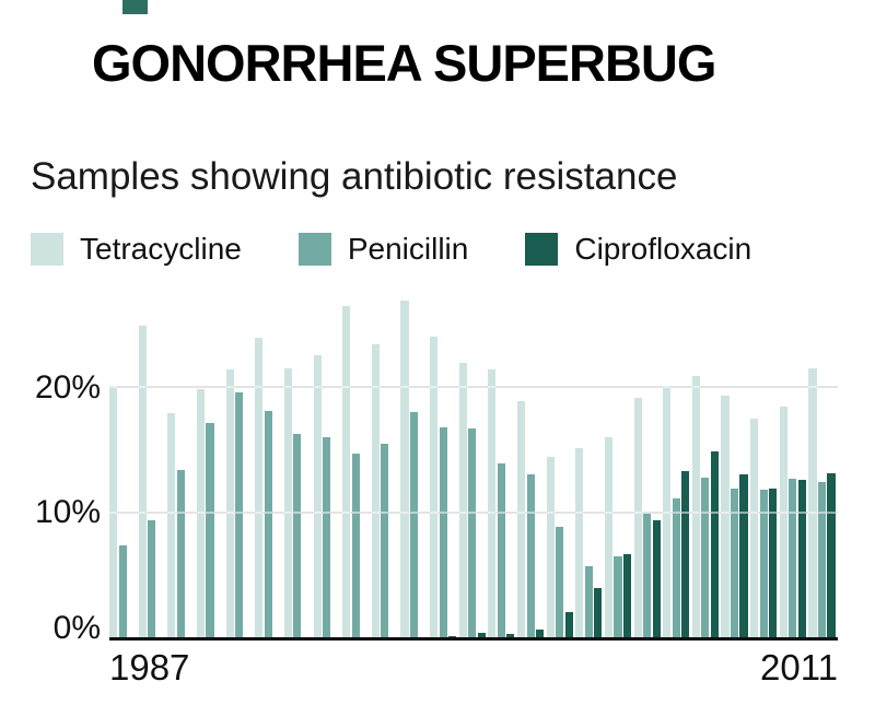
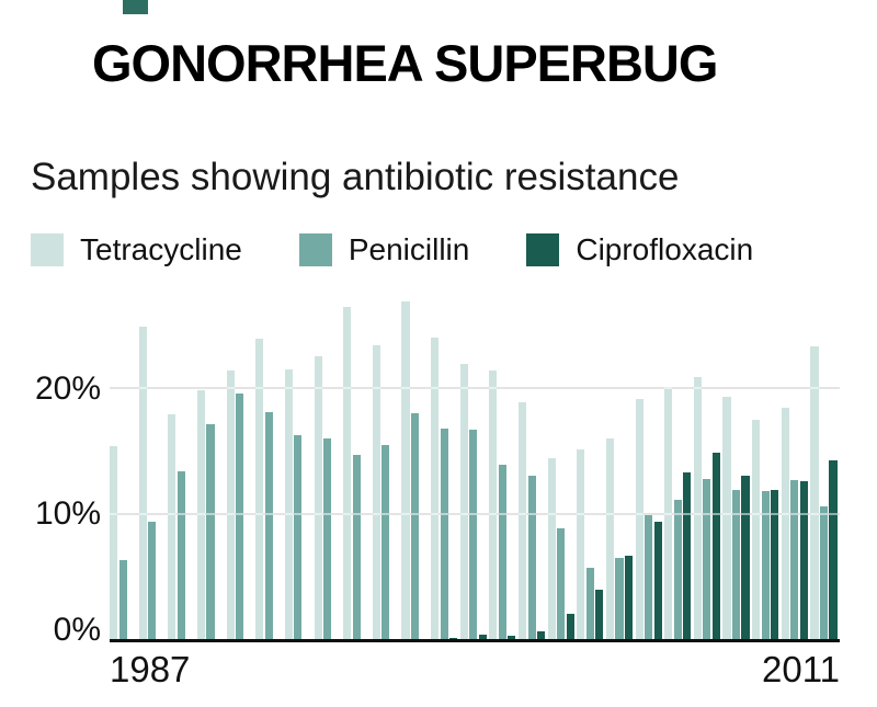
Tetracycline/1987: 20.2% -> 15.5%
Penicillin/1987: 7.5% -> 6.4%
Tetracycline/2011: 21.6% -> 23.4%
Penicillin/2011: 12.5% -> 10.7%
Ciprofloxacin/2011: 13.2% -> 14.4%
